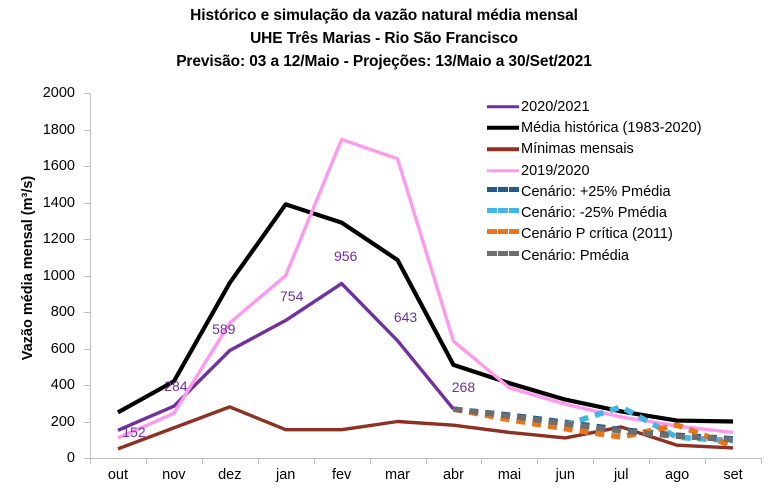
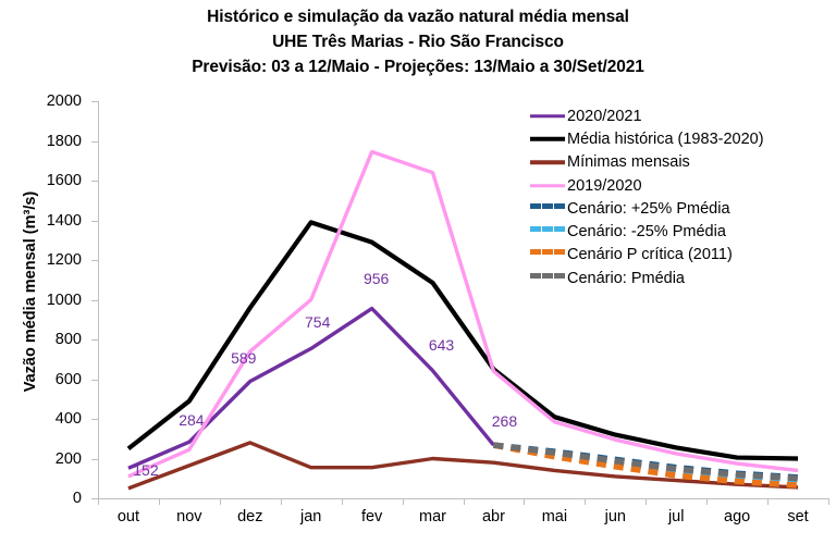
Média histórica (1983-2020)/nov: 420 -> 490
Média histórica (1983-2020)/abr: 510 -> 650
Mínimas mensais/jul: 170 -> 90
Cenário: -25% Pmédia/jul: 280 -> 140
Cenário P crítica (2011)/ago: 180 -> 80
